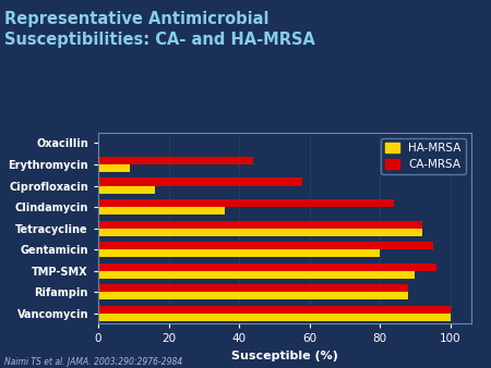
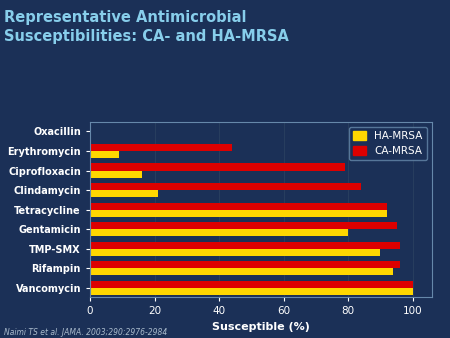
CA-MRSA/Ciprofloxacin: 58 -> 79
HA-MRSA/Clindamycin: 36 -> 21
CA-MRSA/Rifampin: 88 -> 96
HA-MRSA/Rifampin: 88 -> 94
